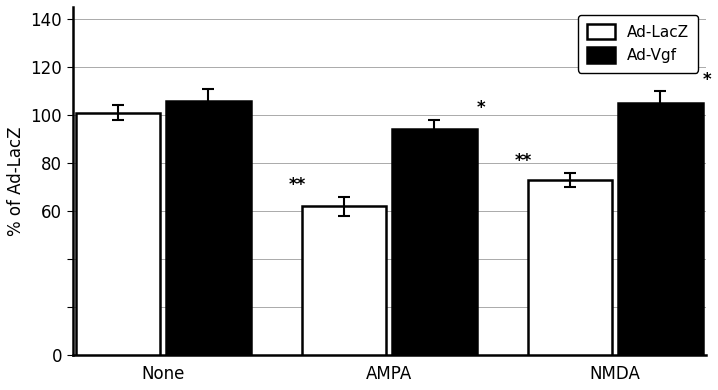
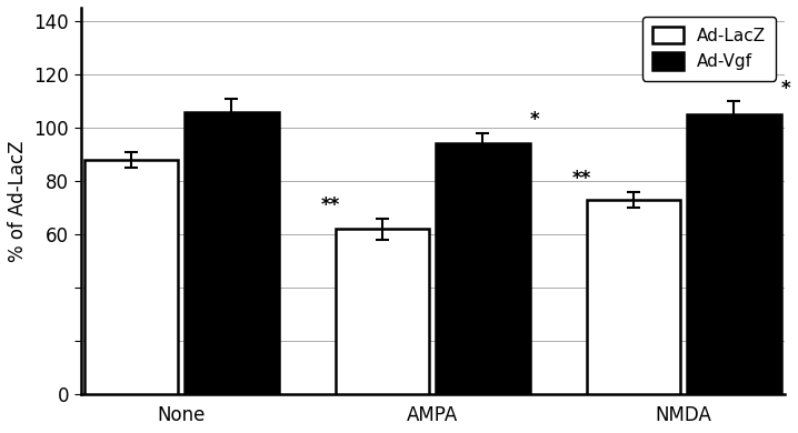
Ad-LacZ/None: 101 -> 88
